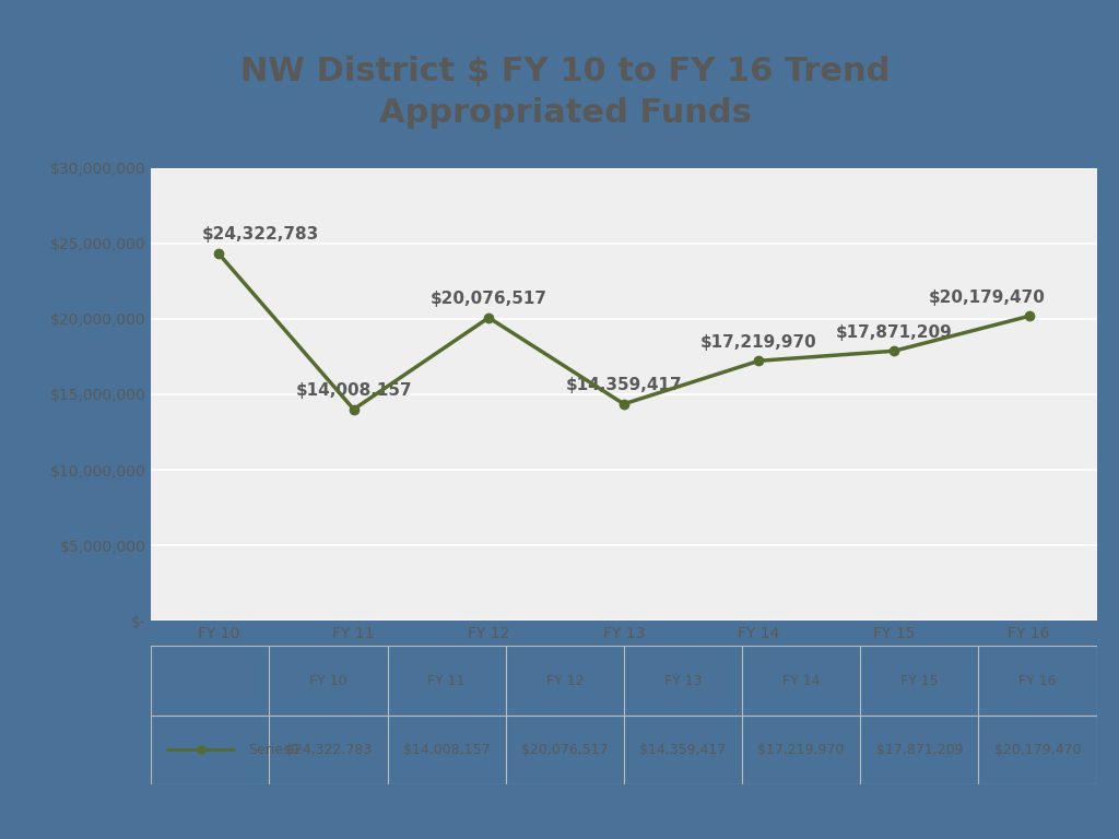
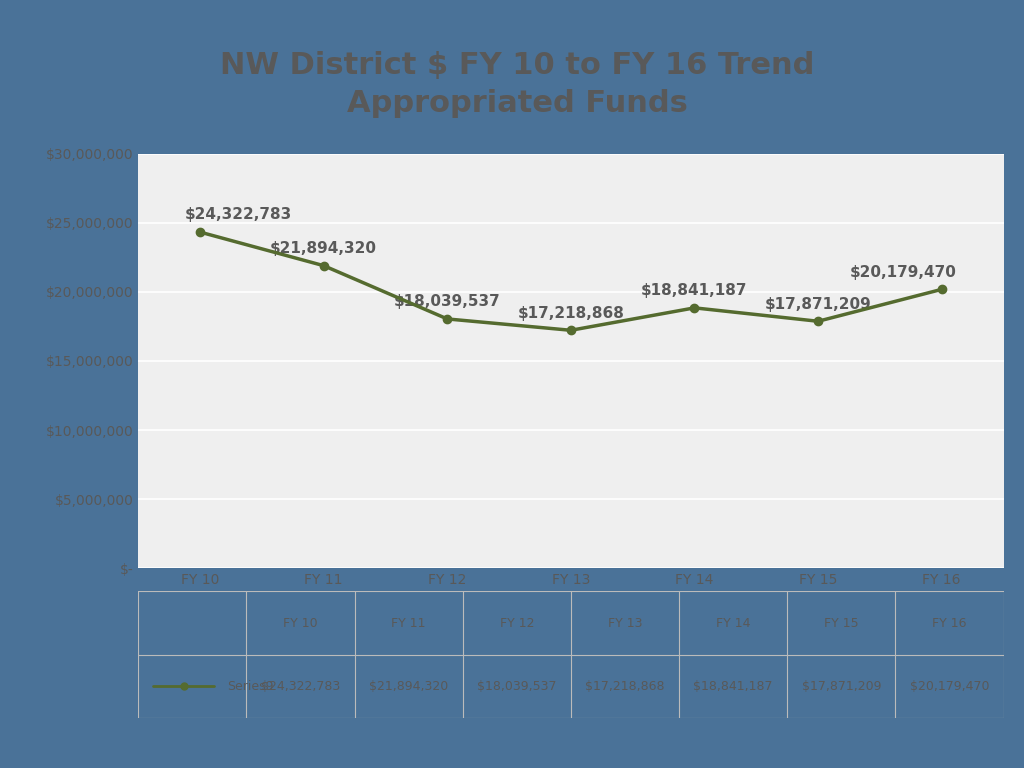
FY 11: $14,008,157 -> $21,894,320
FY 12: $20,076,517 -> $18,039,537
FY 13: $14,359,417 -> $17,218,868
FY 14: $17,219,970 -> $18,841,187
